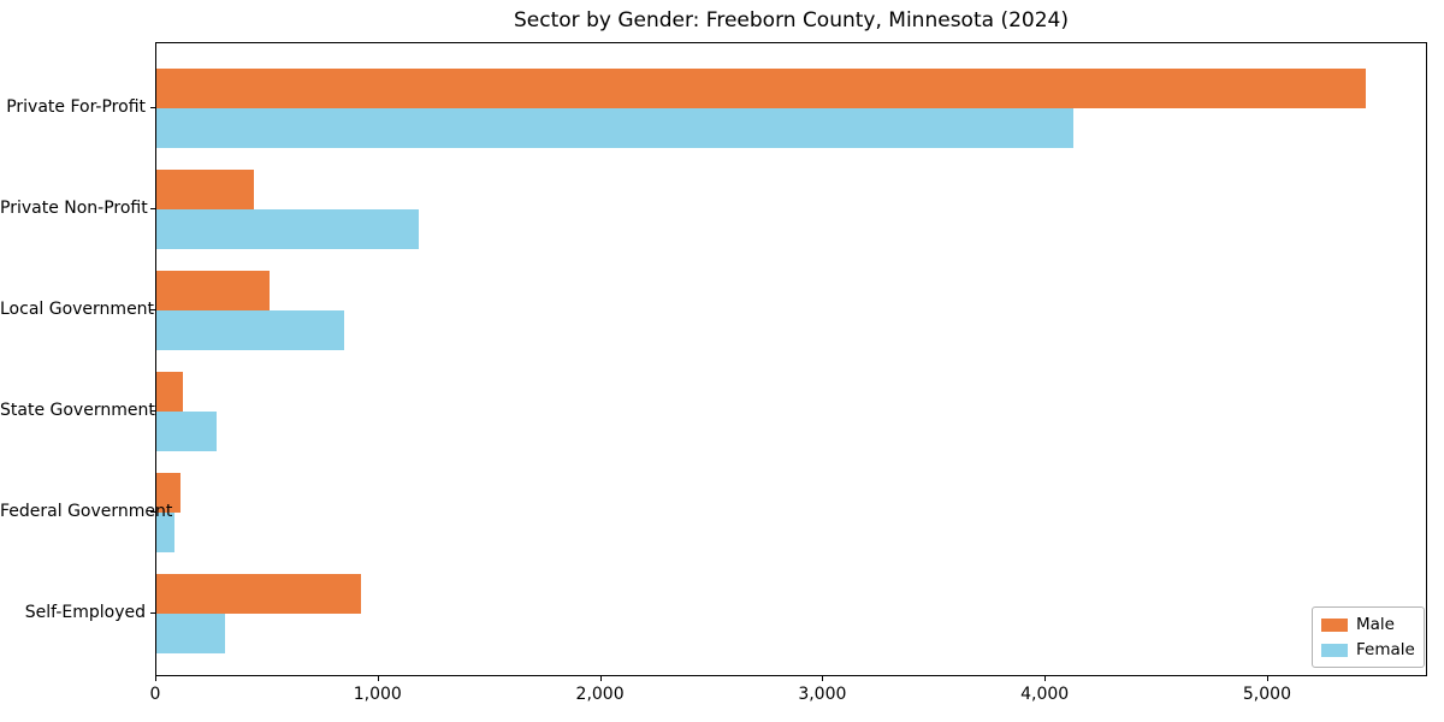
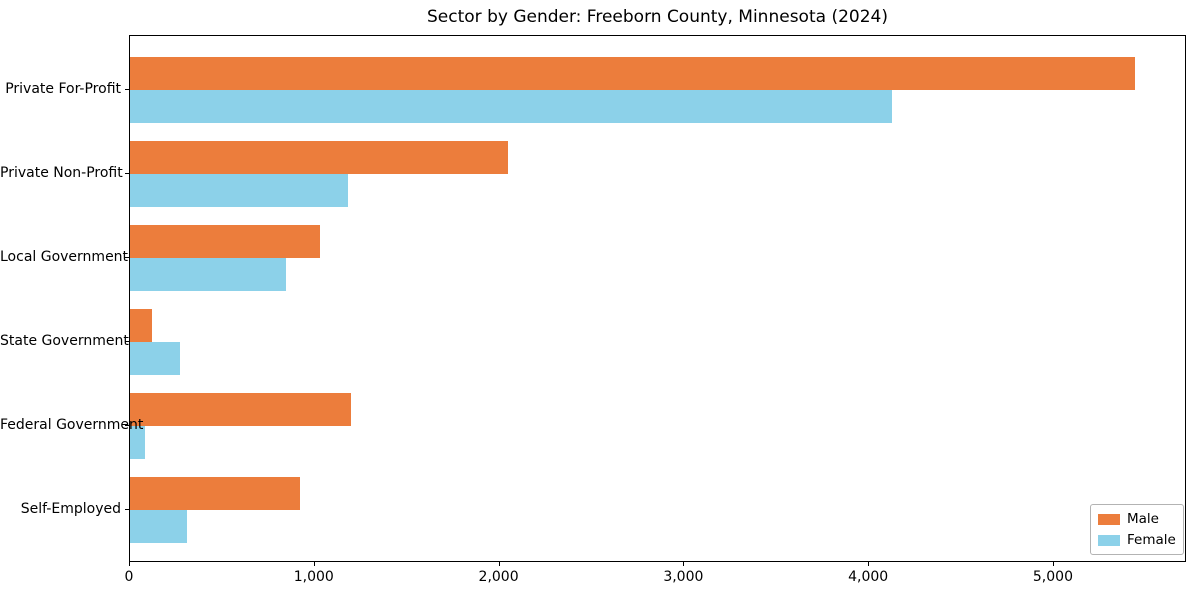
Male/Private Non-Profit: 440 -> 2050
Male/Local Government: 510 -> 1030
Male/Federal Government: 110 -> 1200
